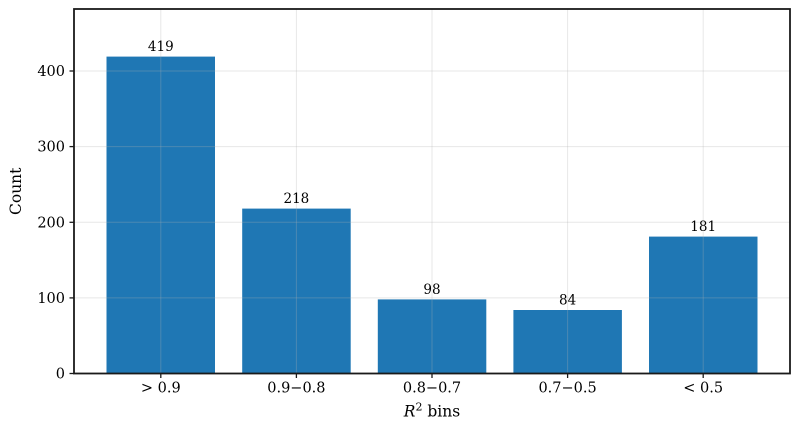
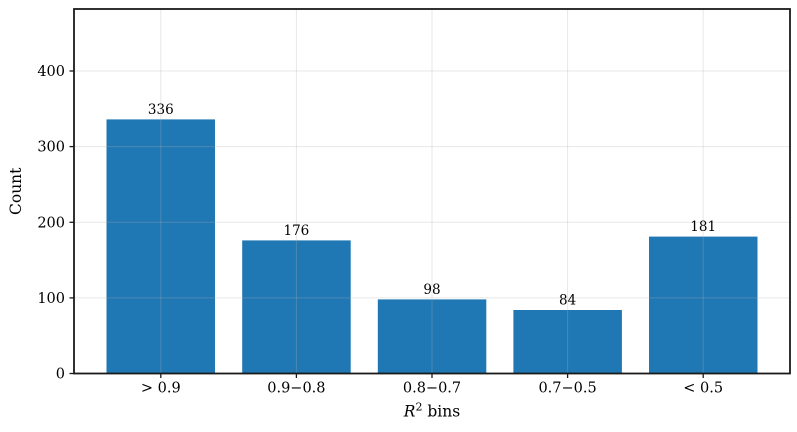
> 0.9: 419 -> 336
0.9−0.8: 218 -> 176
